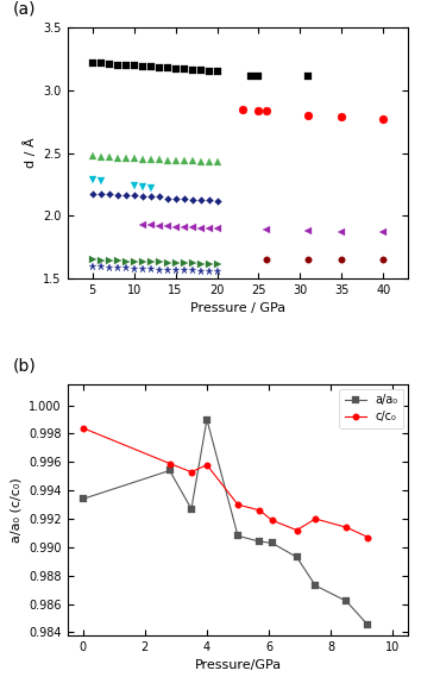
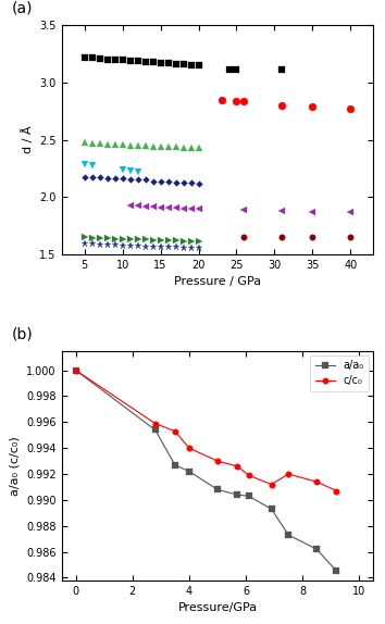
a/a₀/0: 0.9934 -> 1.0000
c/c₀/0: 0.9984 -> 1.0000
a/a₀/4: 0.9990 -> 0.9922
c/c₀/4: 0.9958 -> 0.9940
